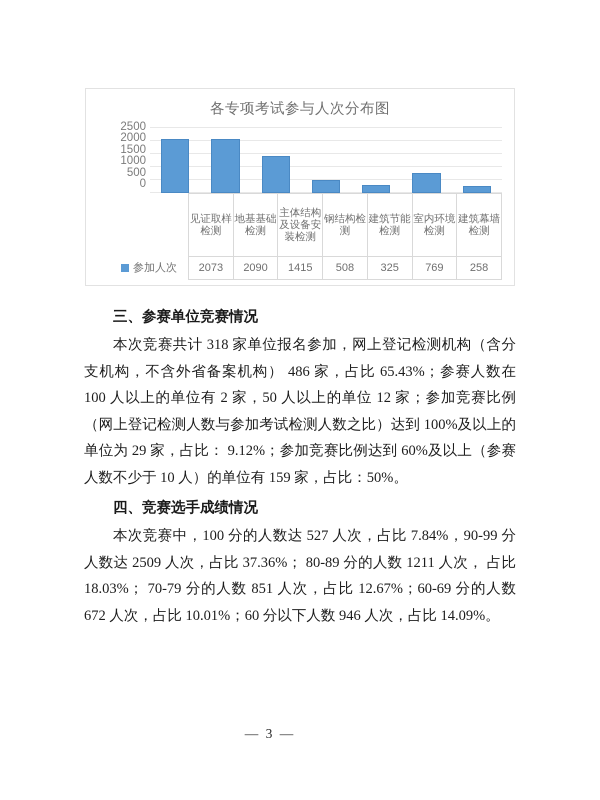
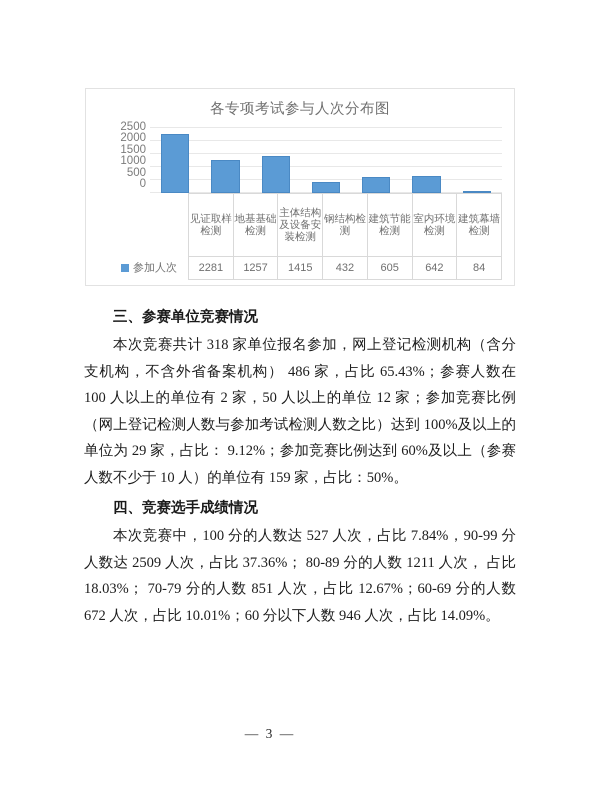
见证取样检测: 2073 -> 2281
地基基础检测: 2090 -> 1257
钢结构检测: 508 -> 432
建筑节能检测: 325 -> 605
室内环境检测: 769 -> 642
建筑幕墙检测: 258 -> 84
